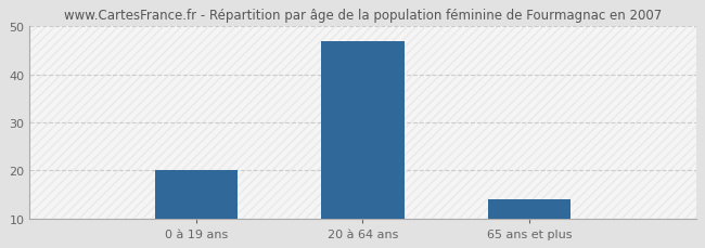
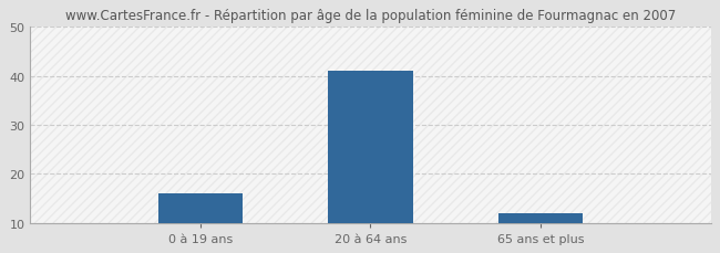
0 à 19 ans: 20 -> 16
20 à 64 ans: 47 -> 41
65 ans et plus: 14 -> 12
